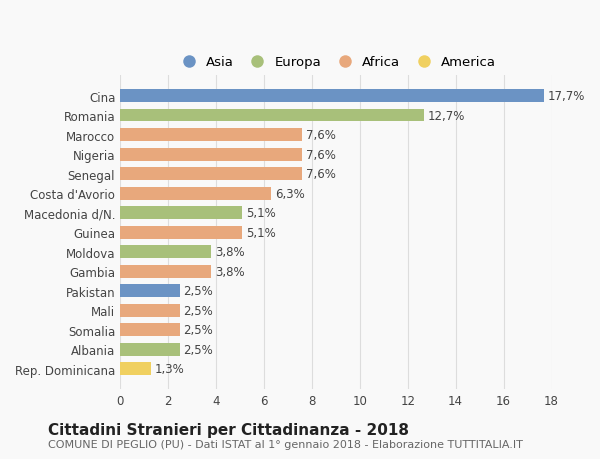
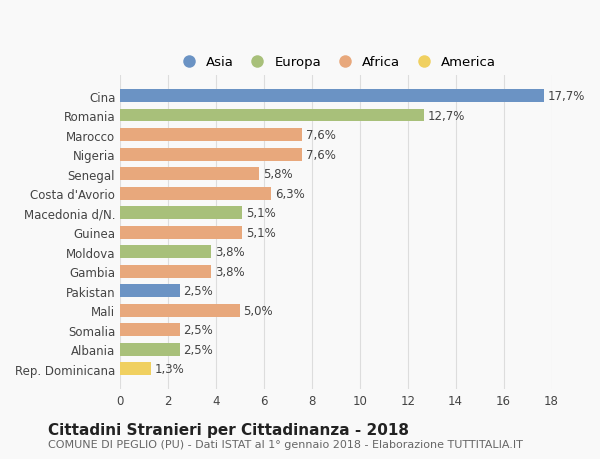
Senegal: 7,6% -> 5,8%
Mali: 2,5% -> 5,0%
